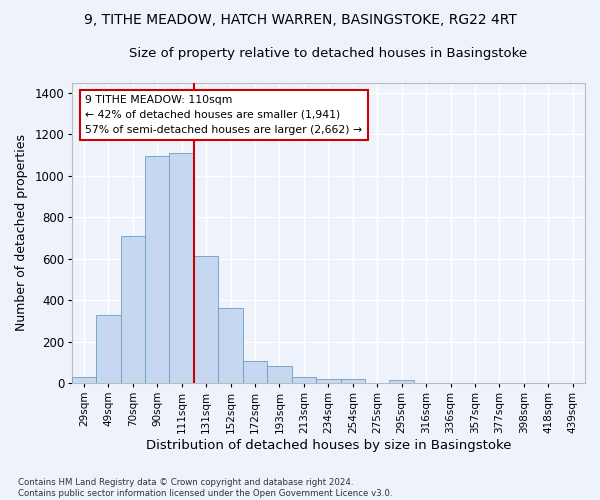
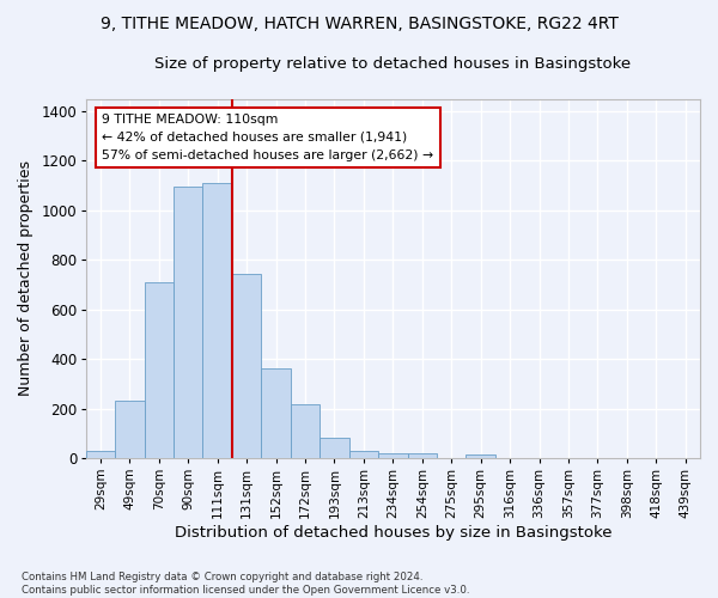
49sqm: 330 -> 235
131sqm: 615 -> 745
172sqm: 110 -> 220
